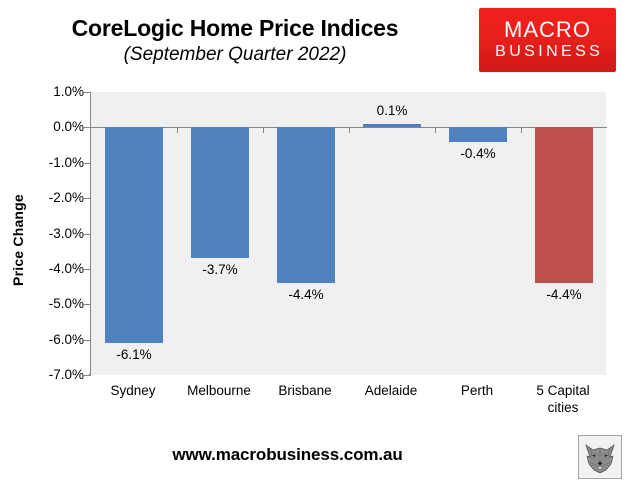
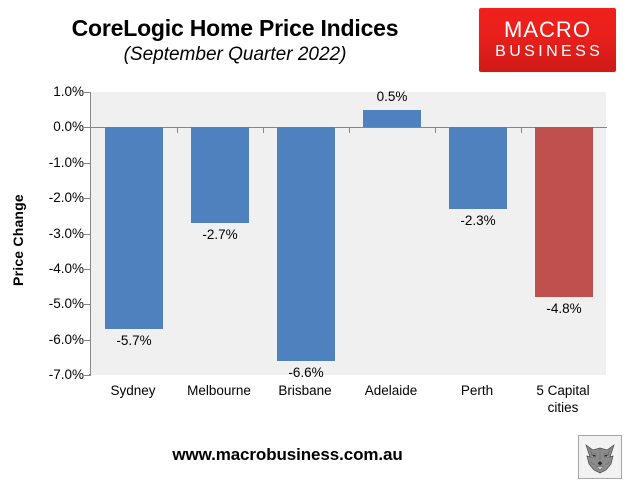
Sydney: -6.1% -> -5.7%
Melbourne: -3.7% -> -2.7%
Brisbane: -4.4% -> -6.6%
Adelaide: 0.1% -> 0.5%
Perth: -0.4% -> -2.3%
5 Capital cities: -4.4% -> -4.8%
